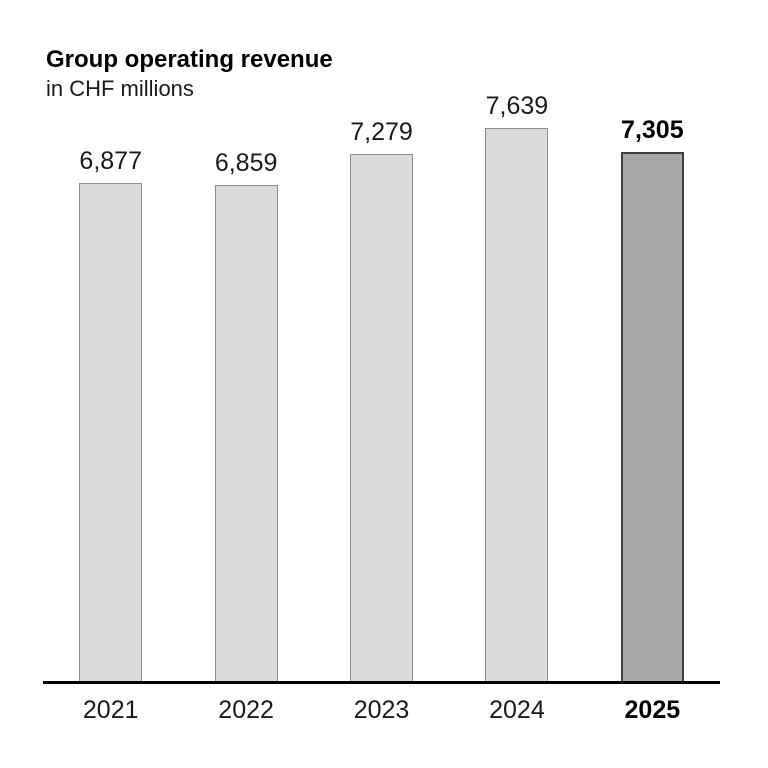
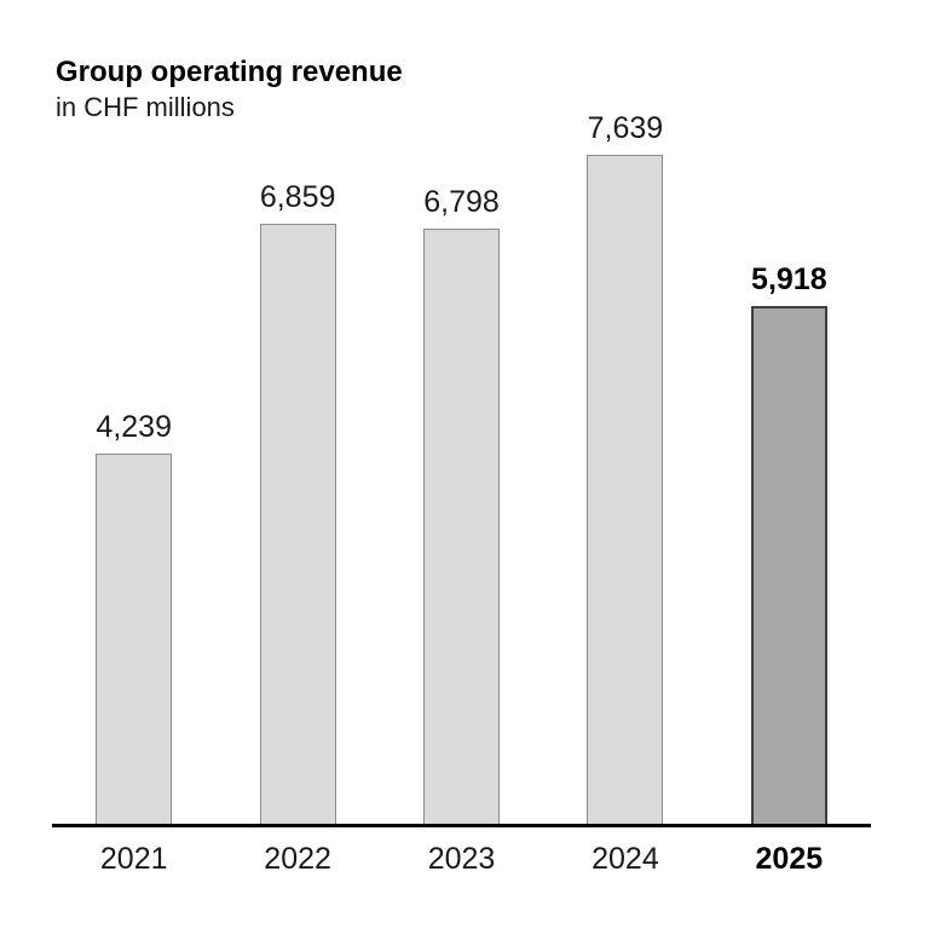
2021: 6,877 -> 4,239
2023: 7,279 -> 6,798
2025: 7,305 -> 5,918
